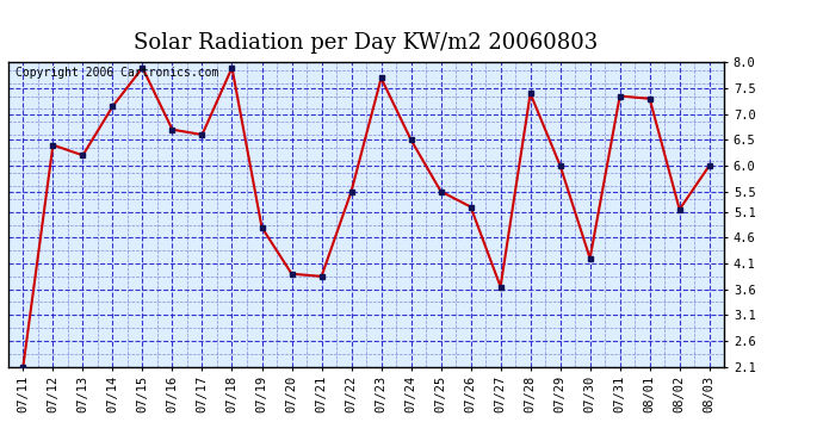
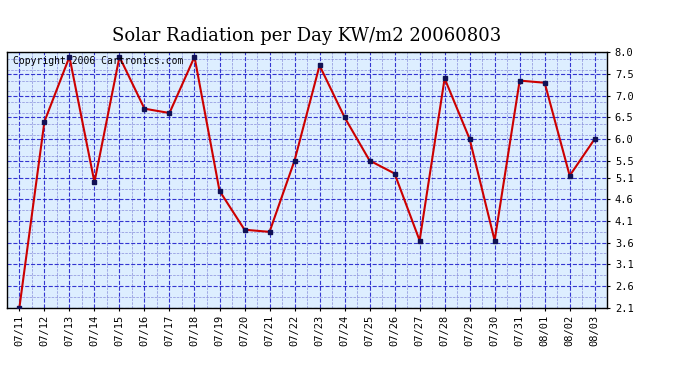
07/13: 6.20 -> 7.90
07/14: 7.15 -> 5.00
07/30: 4.20 -> 3.65
